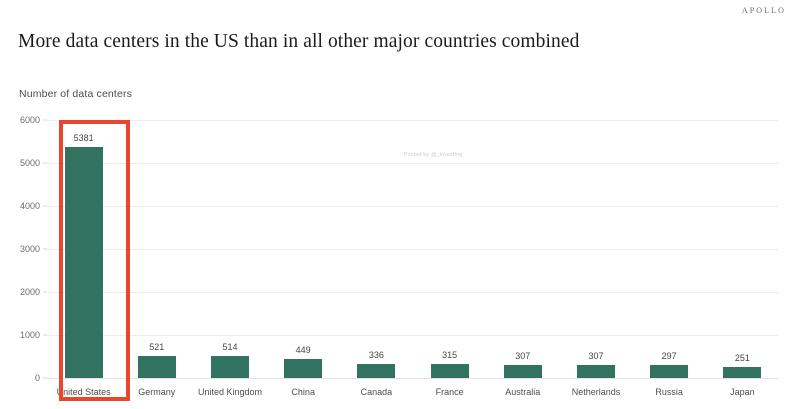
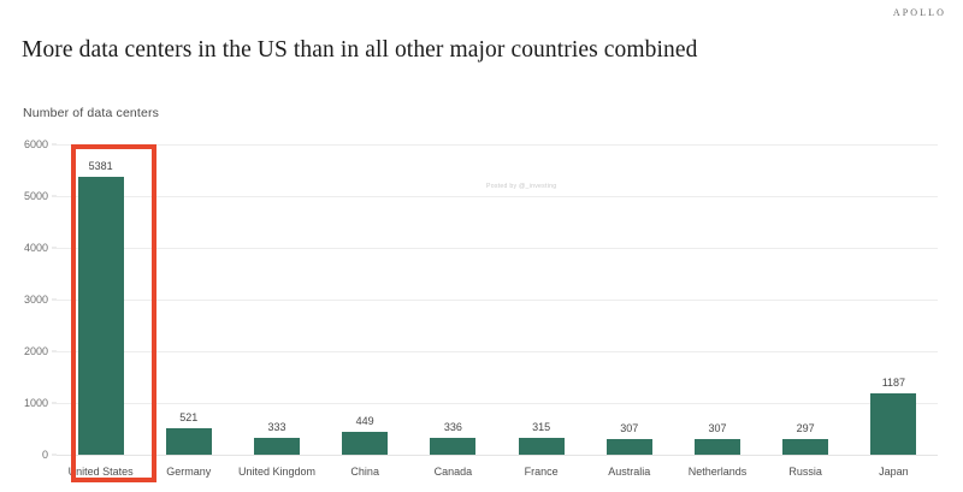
United Kingdom: 514 -> 333
Japan: 251 -> 1187
